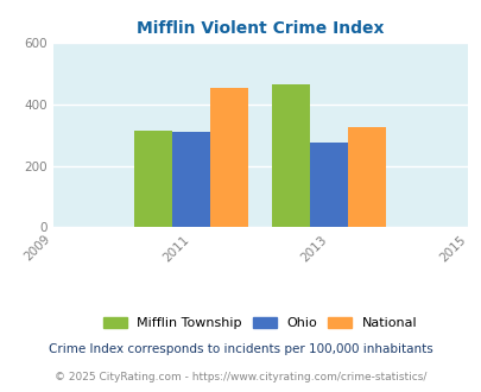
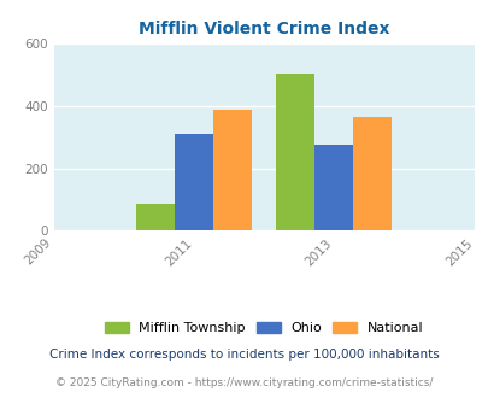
Mifflin Township/2011: 315 -> 85
National/2011: 455 -> 390
Mifflin Township/2013: 465 -> 505
National/2013: 325 -> 365
